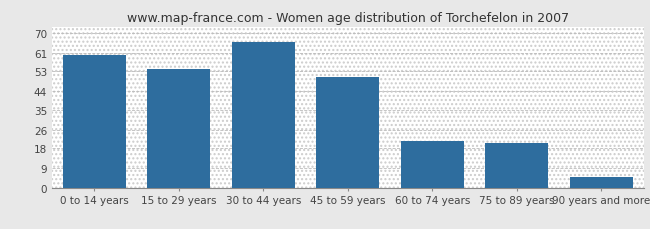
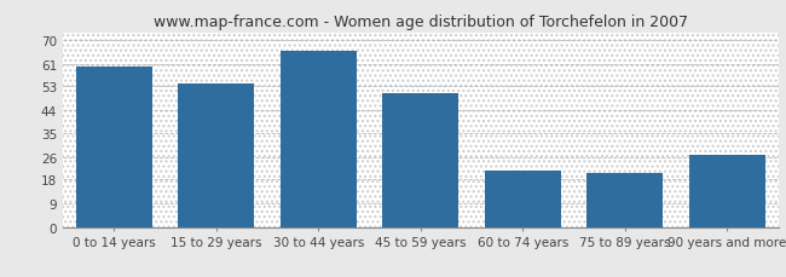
90 years and more: 5 -> 27
